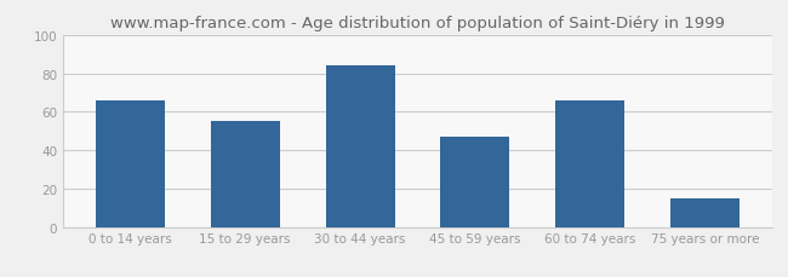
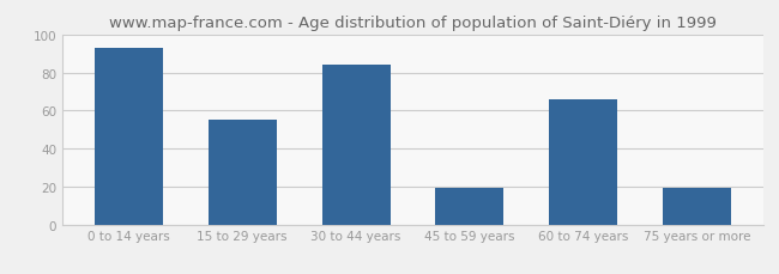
0 to 14 years: 66 -> 93
45 to 59 years: 47 -> 19
75 years or more: 15 -> 19
